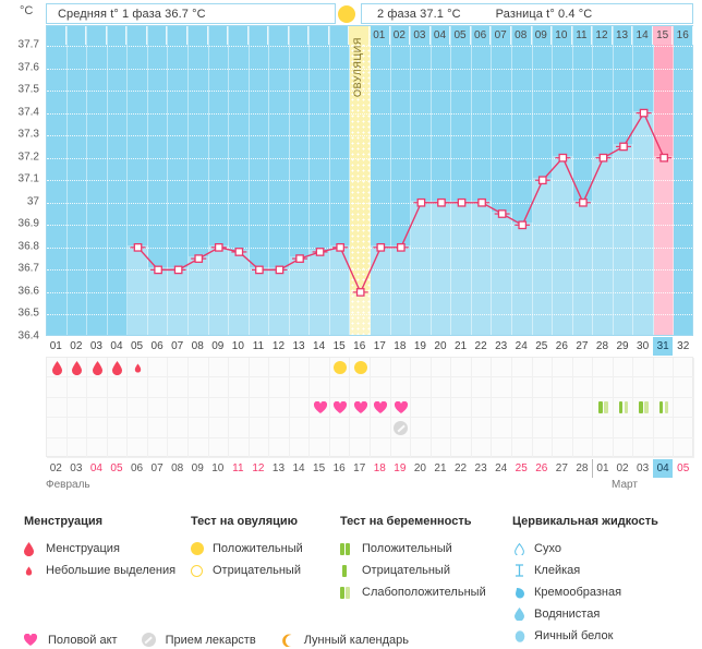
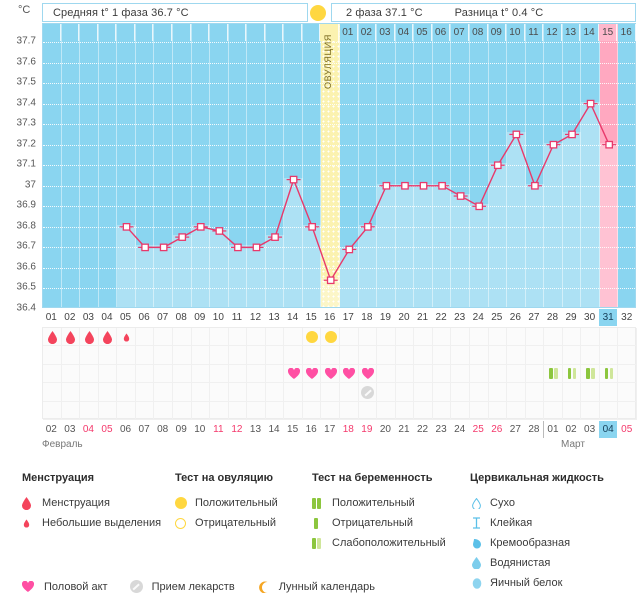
14: 36.78 -> 37.03
16: 36.60 -> 36.54
17: 36.80 -> 36.69
26: 37.20 -> 37.25
